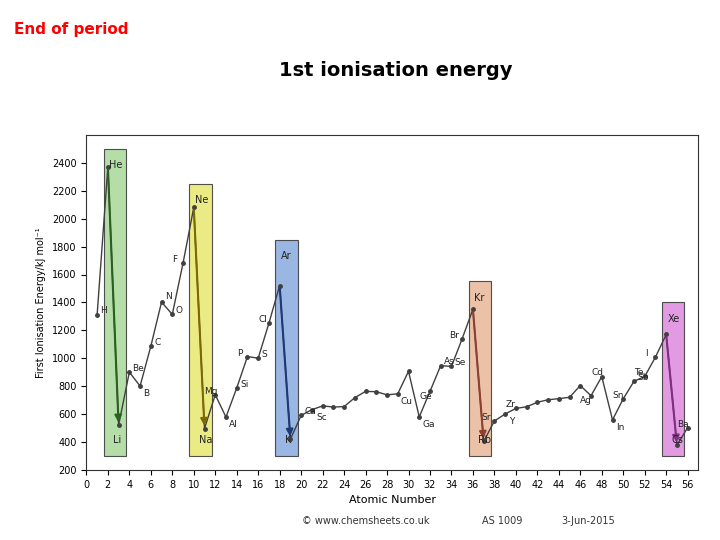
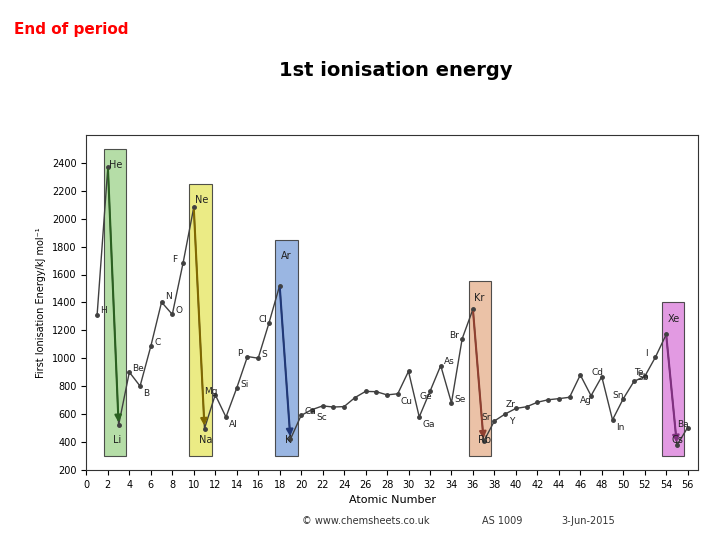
34: 940 -> 680
46: 800 -> 880
